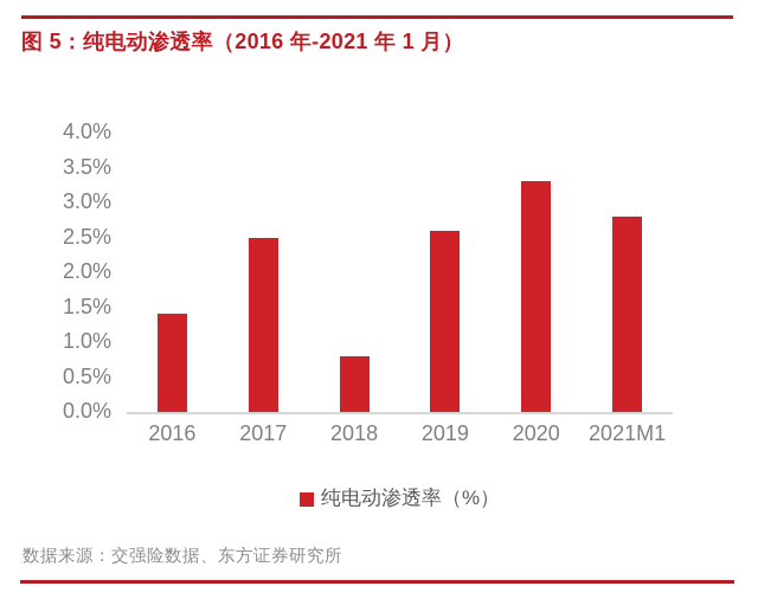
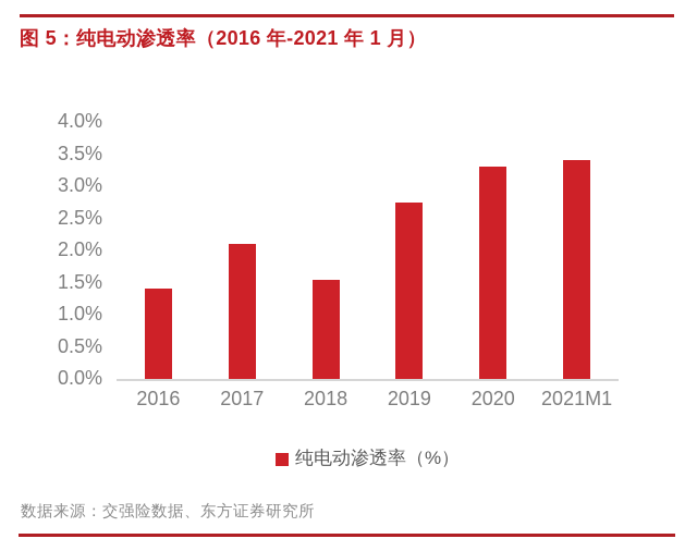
2017: 2.5% -> 2.1%
2018: 0.8% -> 1.6%
2019: 2.6% -> 2.8%
2021M1: 2.8% -> 3.4%
